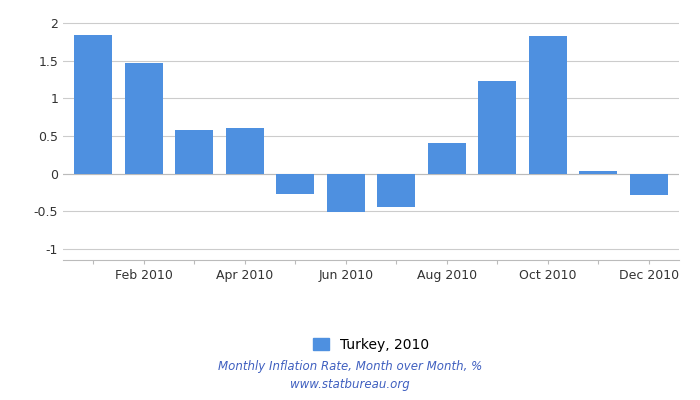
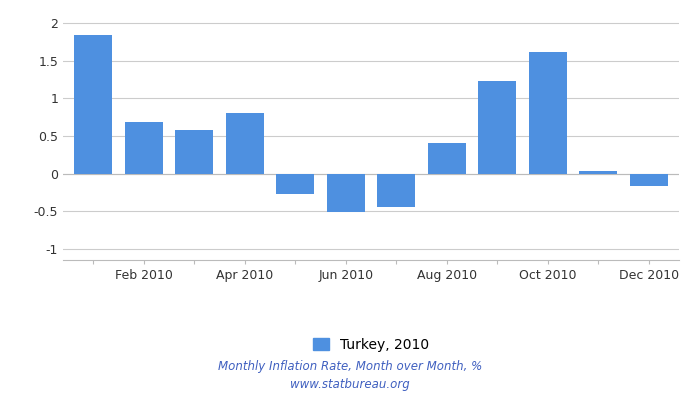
Feb 2010: 1.47 -> 0.68
Apr 2010: 0.60 -> 0.80
Oct 2010: 1.83 -> 1.62
Dec 2010: -0.28 -> -0.16
